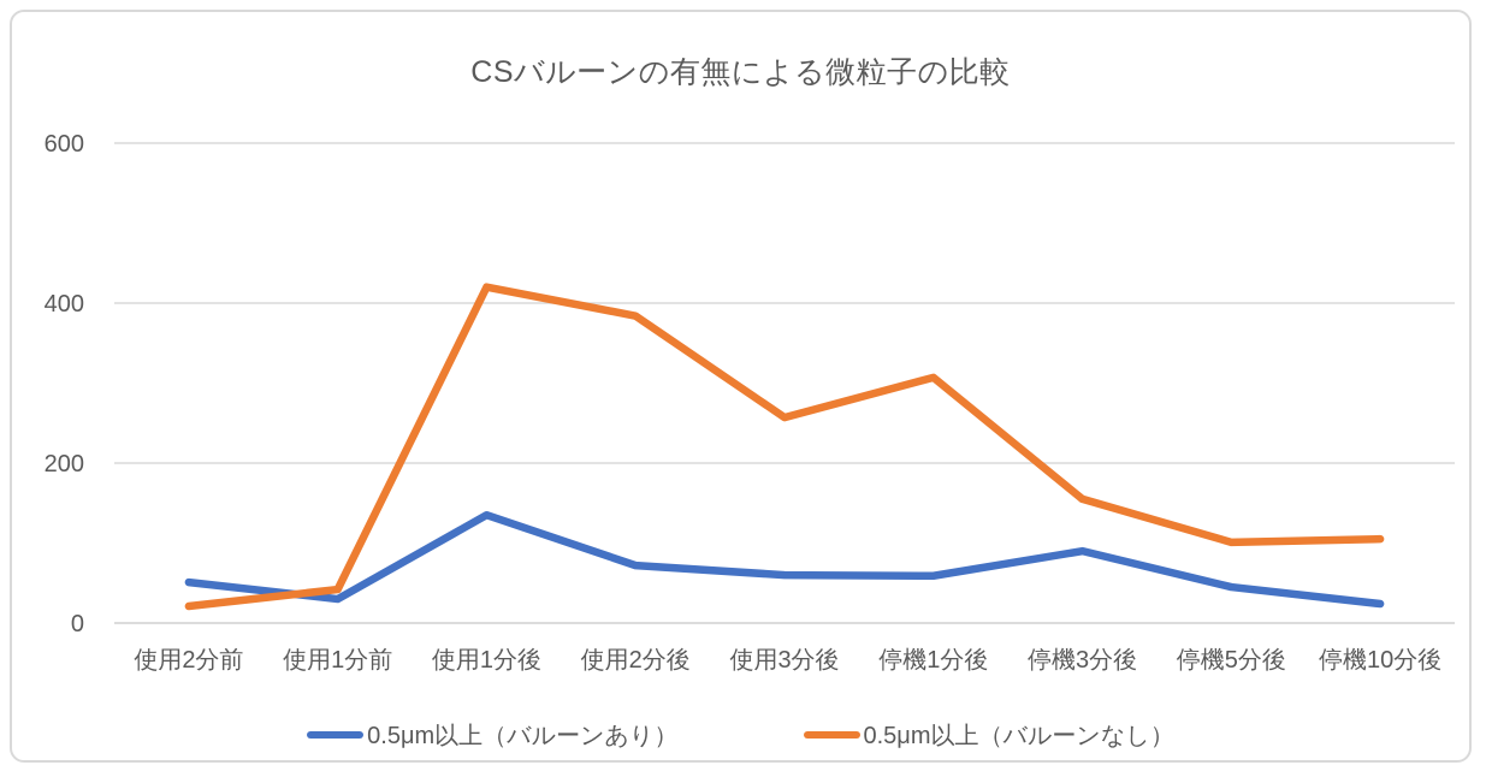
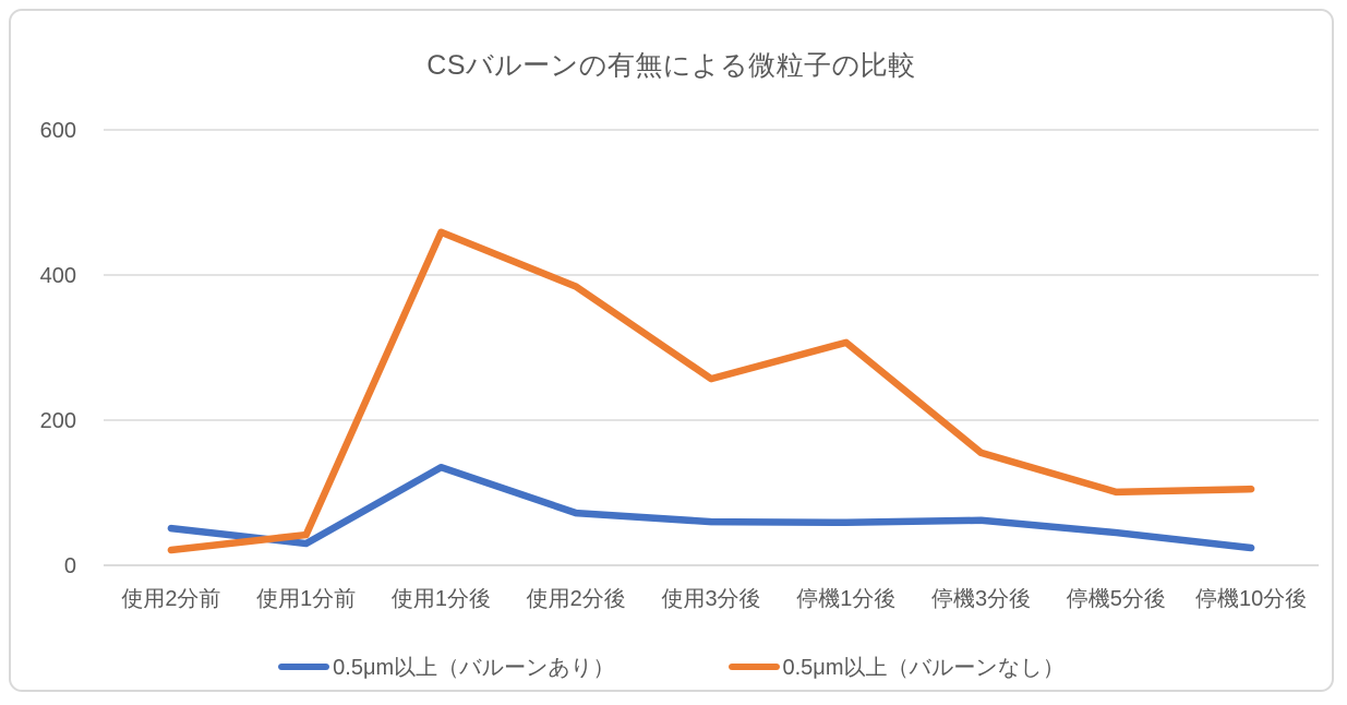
0.5μm以上（バルーンなし）/使用1分後: 420 -> 460
0.5μm以上（バルーンあり）/停機3分後: 90 -> 60
